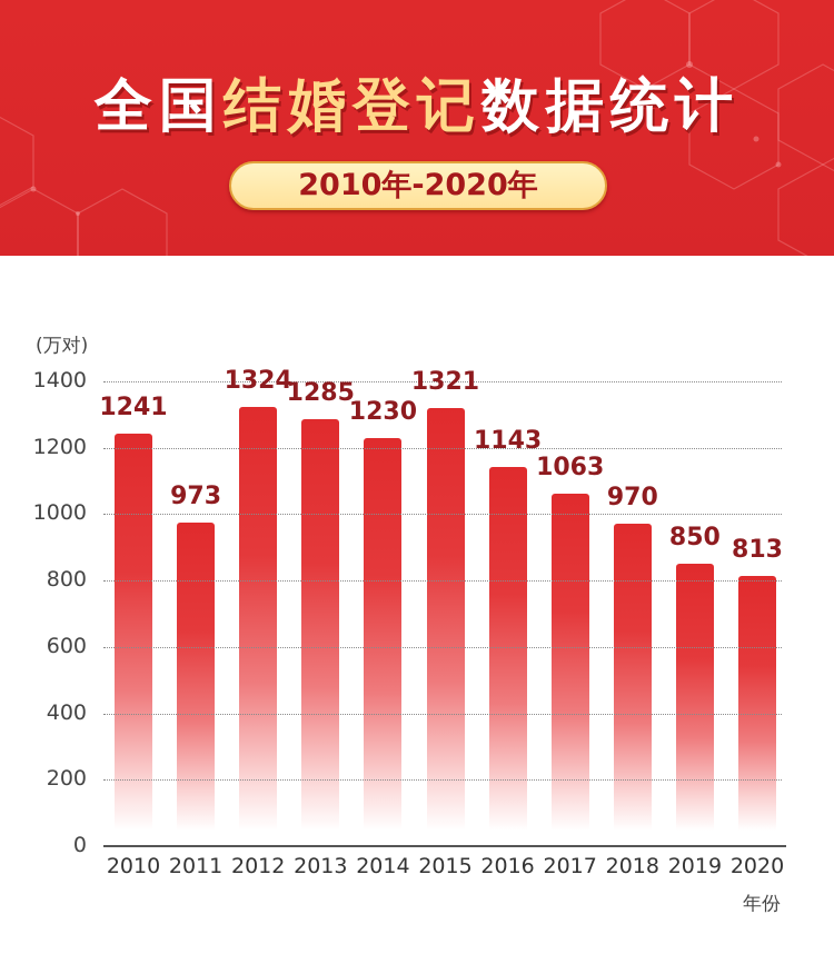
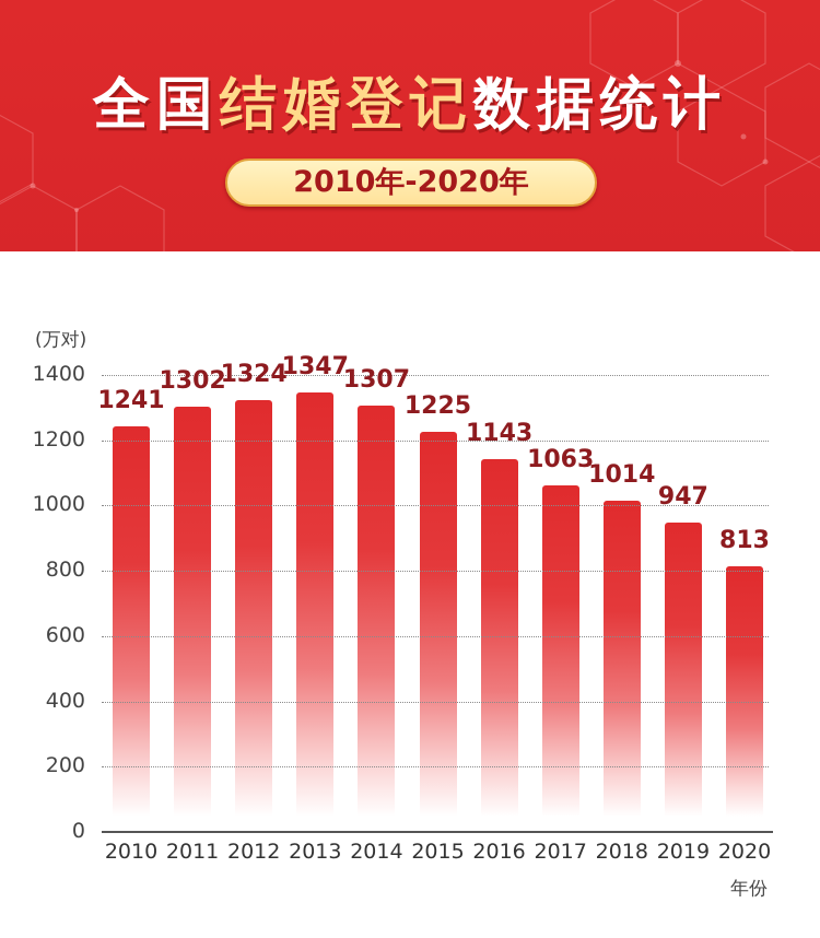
2011: 973 -> 1302
2013: 1285 -> 1347
2014: 1230 -> 1307
2015: 1321 -> 1225
2018: 970 -> 1014
2019: 850 -> 947
